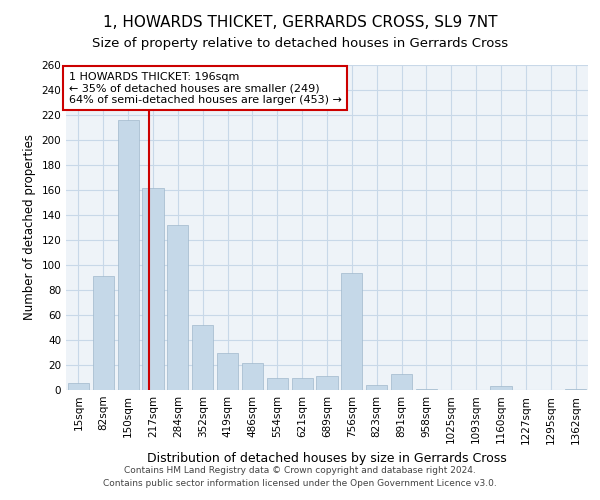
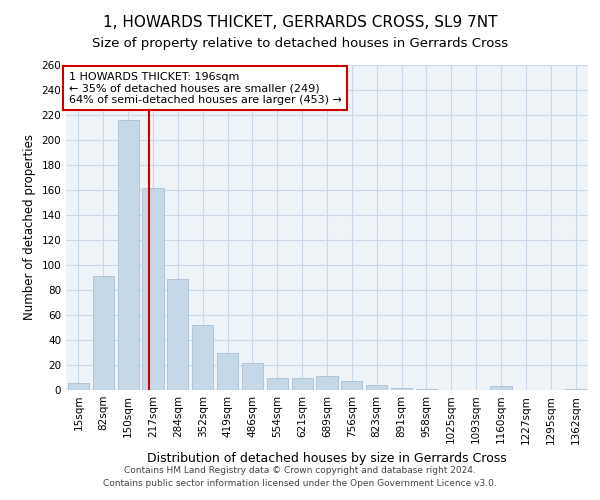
284sqm: 132 -> 89
756sqm: 94 -> 7
891sqm: 13 -> 2
